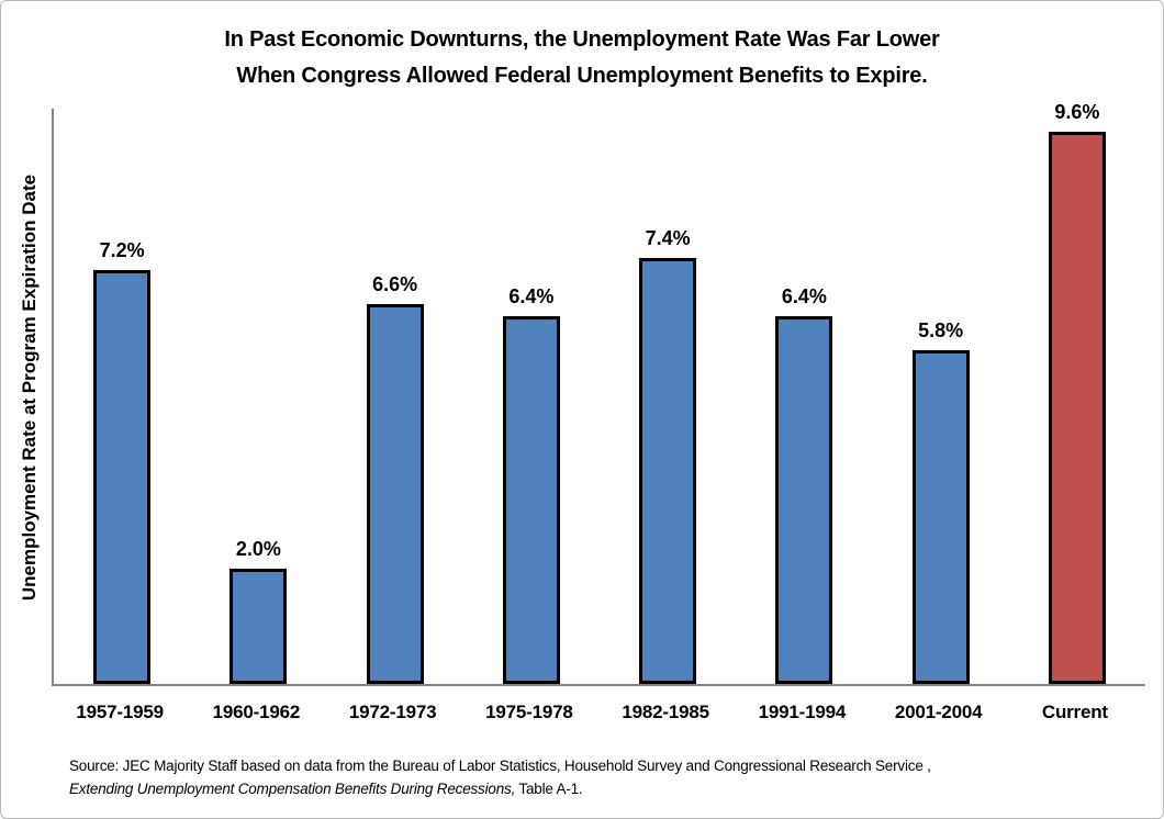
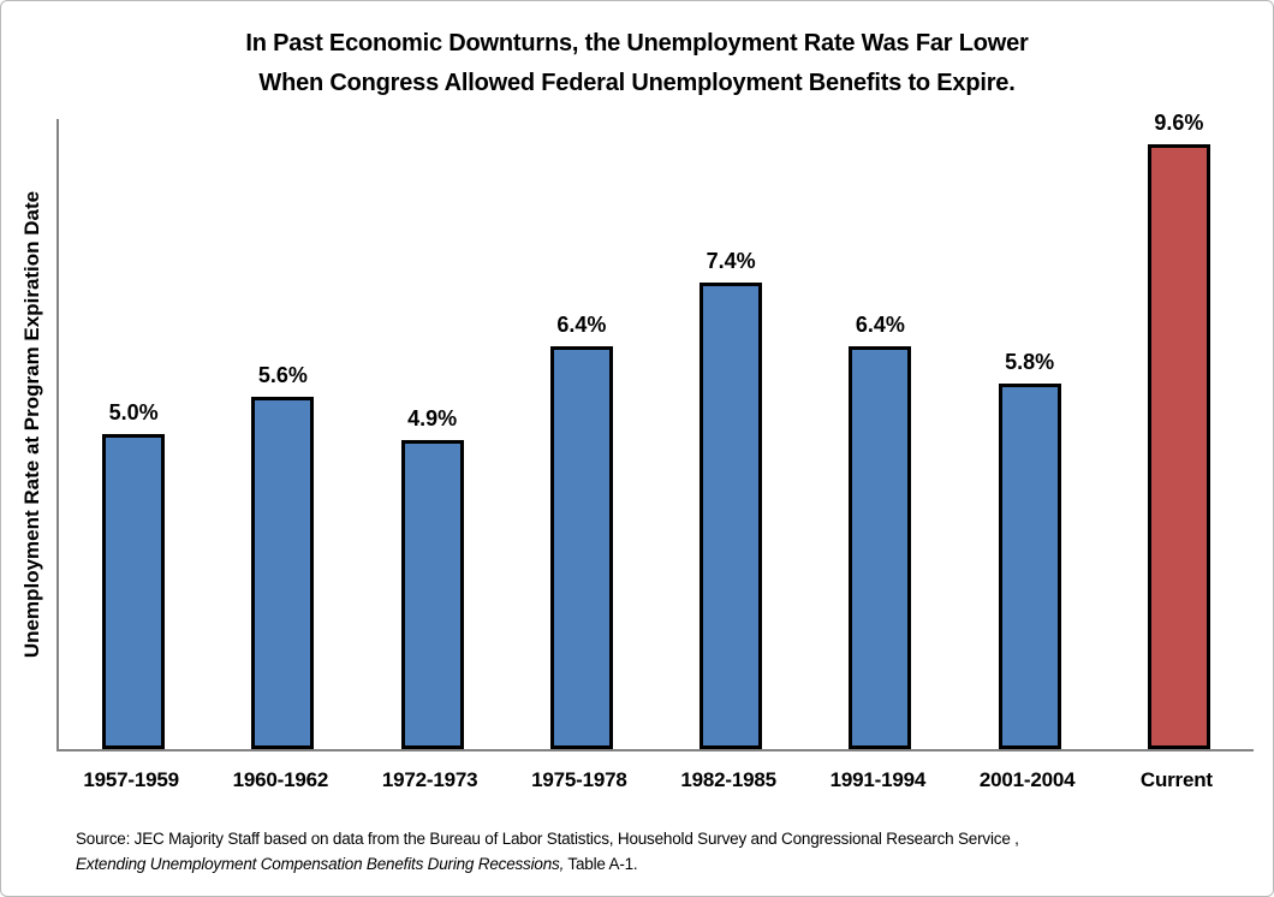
1957-1959: 7.2% -> 5.0%
1960-1962: 2.0% -> 5.6%
1972-1973: 6.6% -> 4.9%
